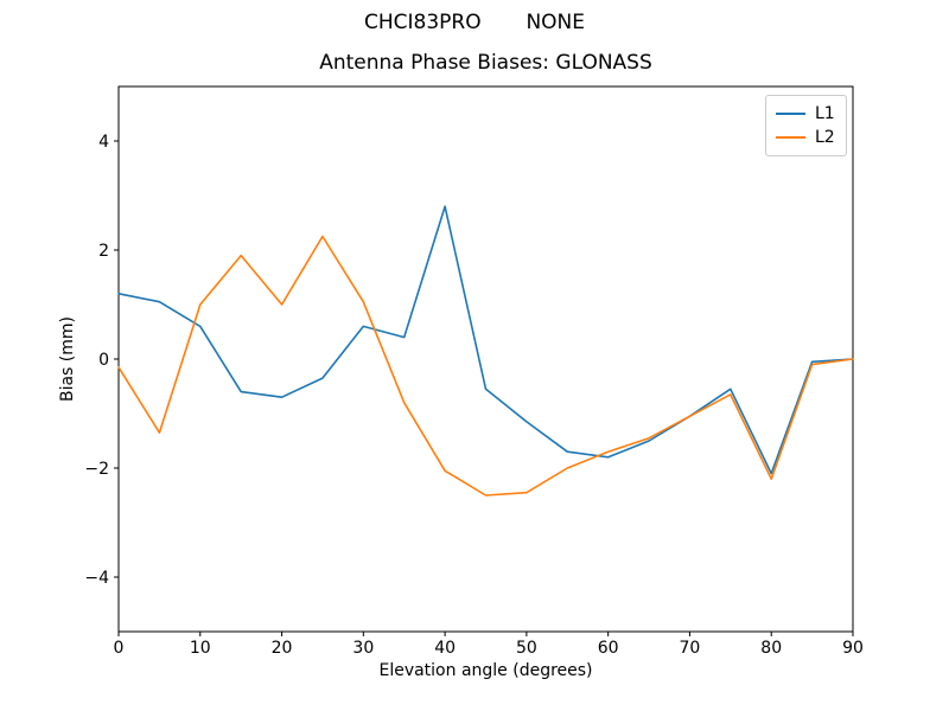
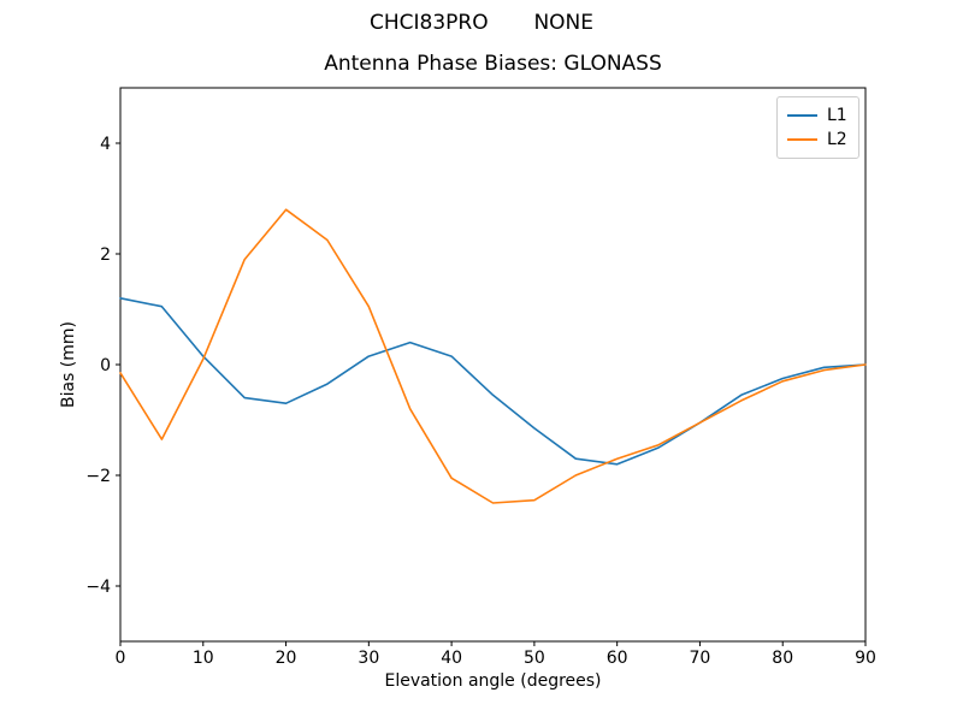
L1/10: 0.6 -> 0.1
L2/10: 1.0 -> 0.1
L2/20: 1.0 -> 2.8
L1/30: 0.6 -> 0.1
L1/40: 2.8 -> 0.1
L1/80: -2.1 -> -0.2
L2/80: -2.2 -> -0.3
